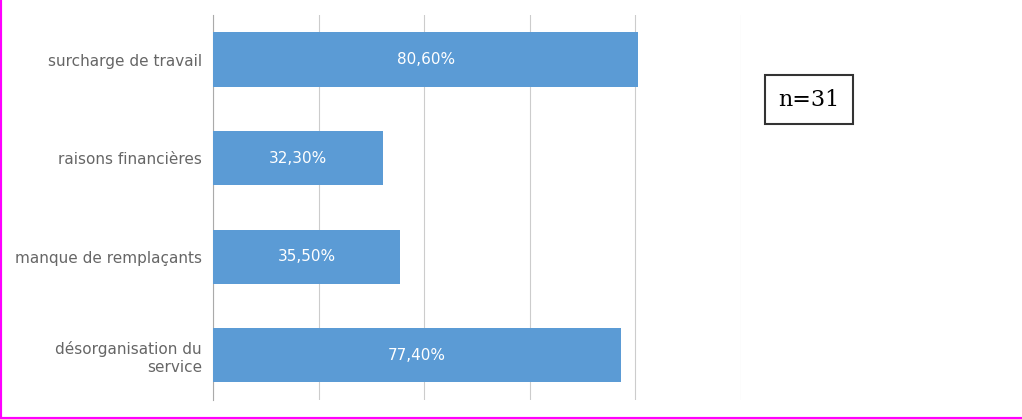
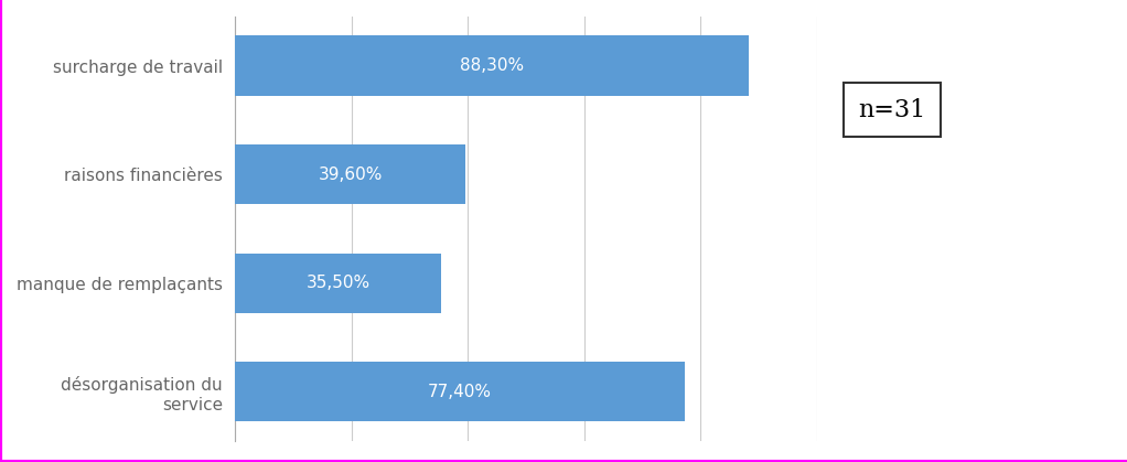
surcharge de travail: 80,60% -> 88,30%
raisons financières: 32,30% -> 39,60%
